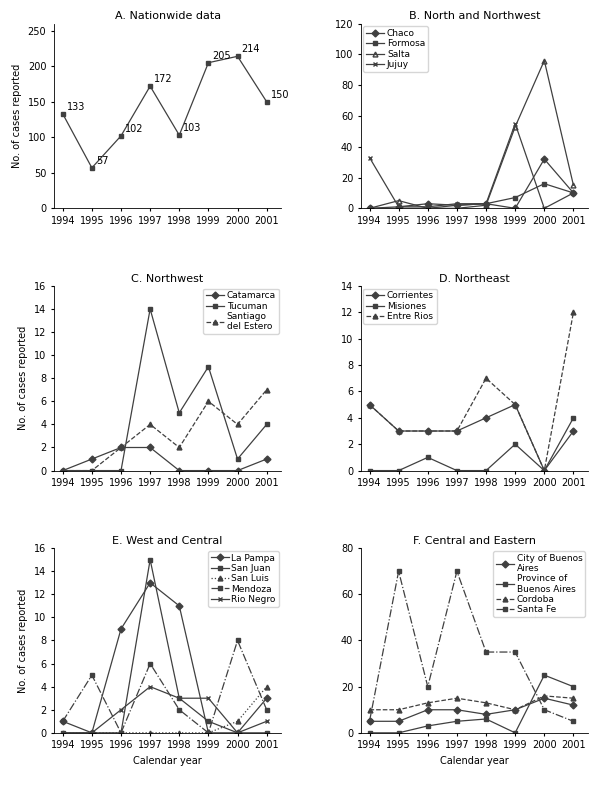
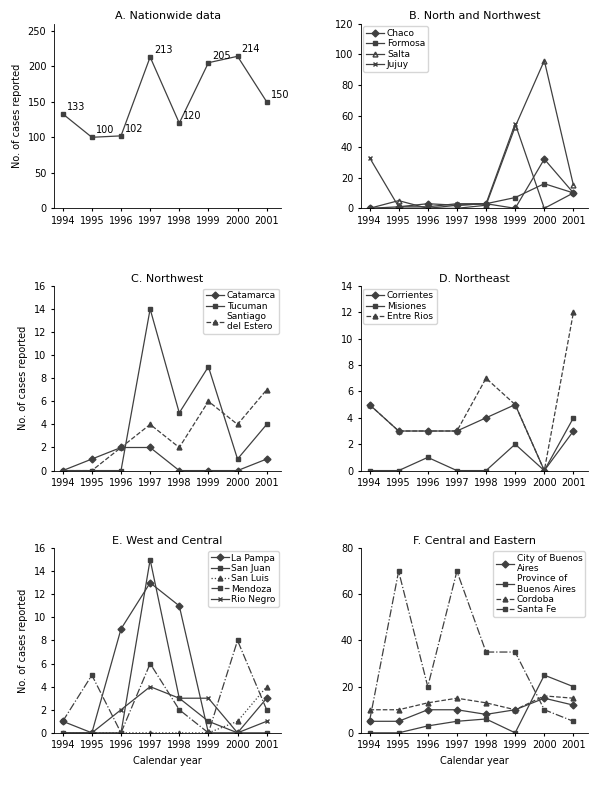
A. Nationwide data/1995: 57 -> 100
A. Nationwide data/1997: 172 -> 213
A. Nationwide data/1998: 103 -> 120
